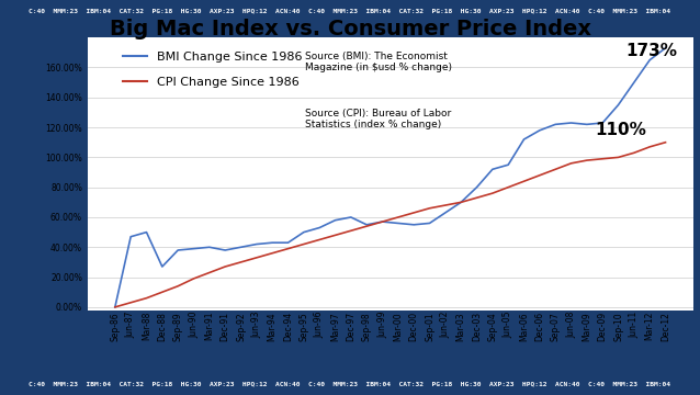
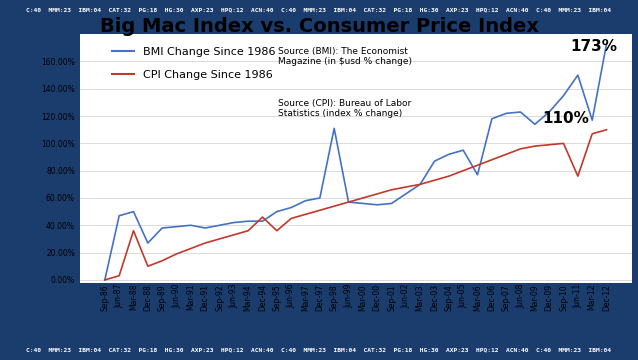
CPI Change Since 1986/Mar-88: 6% -> 36%
CPI Change Since 1986/Dec-94: 39% -> 46%
CPI Change Since 1986/Sep-95: 42% -> 36%
BMI Change Since 1986/Sep-98: 55% -> 111%
BMI Change Since 1986/Dec-03: 80% -> 87%
BMI Change Since 1986/Mar-06: 112% -> 77%
BMI Change Since 1986/Mar-09: 122% -> 114%
CPI Change Since 1986/Jun-11: 103% -> 76%
BMI Change Since 1986/Mar-12: 165% -> 117%
